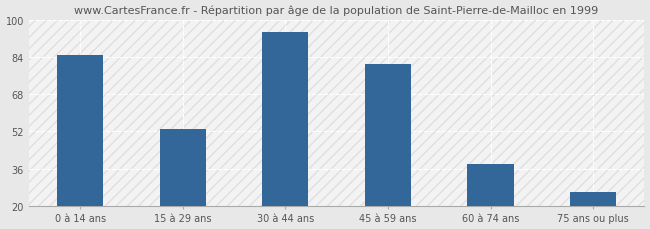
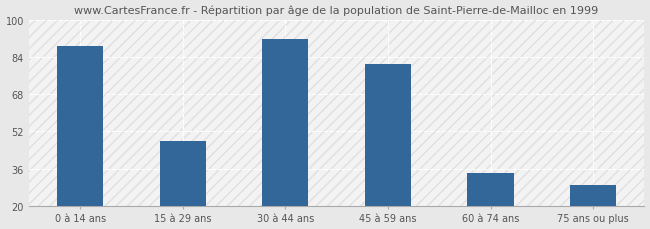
0 à 14 ans: 85 -> 89
15 à 29 ans: 53 -> 48
30 à 44 ans: 95 -> 92
60 à 74 ans: 38 -> 34
75 ans ou plus: 26 -> 29
